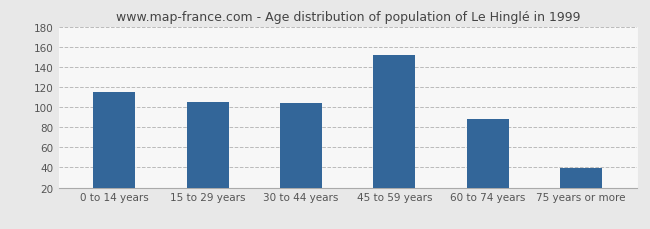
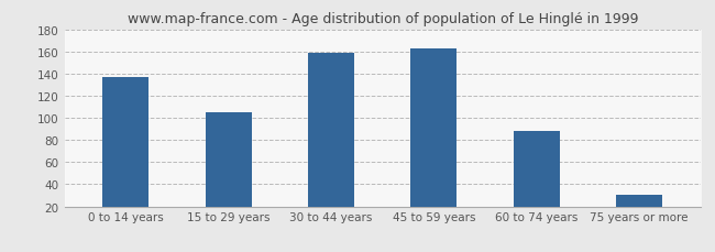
0 to 14 years: 115 -> 137
30 to 44 years: 104 -> 159
45 to 59 years: 152 -> 163
75 years or more: 39 -> 31
